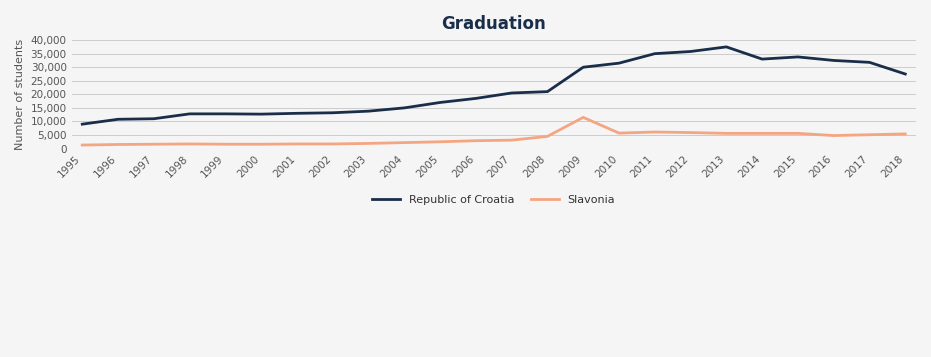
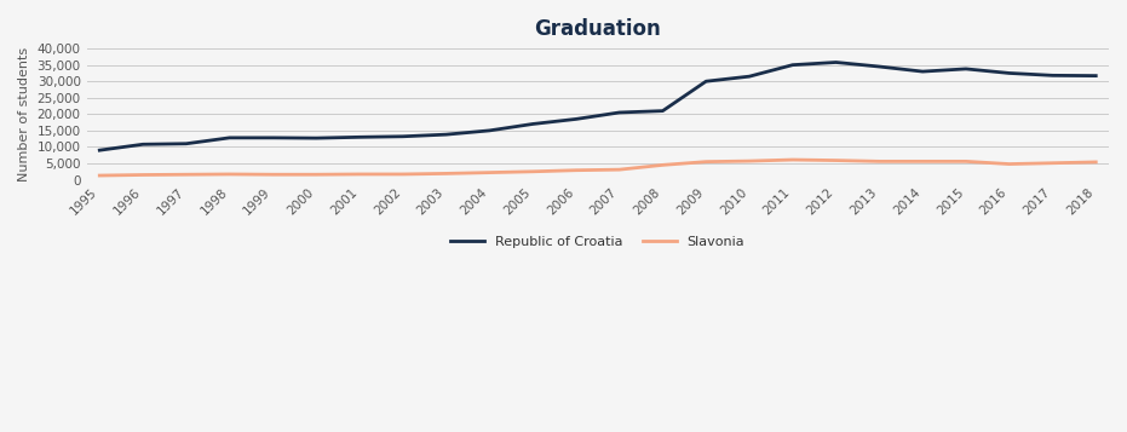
Slavonia/2009: 11,500 -> 5,500
Republic of Croatia/2013: 37,500 -> 34,500
Republic of Croatia/2018: 27,500 -> 31,700
